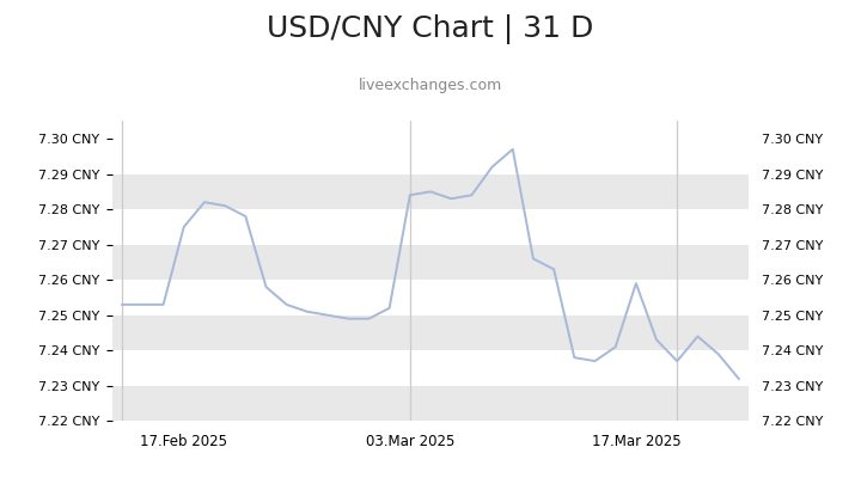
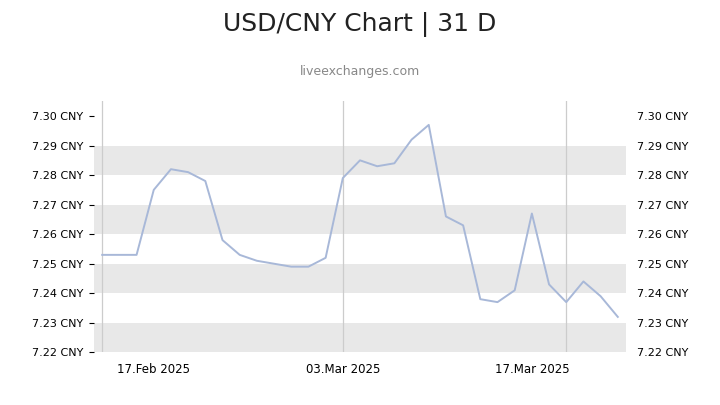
03.Mar 2025: 7.284 CNY -> 7.279 CNY
17.Mar 2025: 7.259 CNY -> 7.267 CNY
